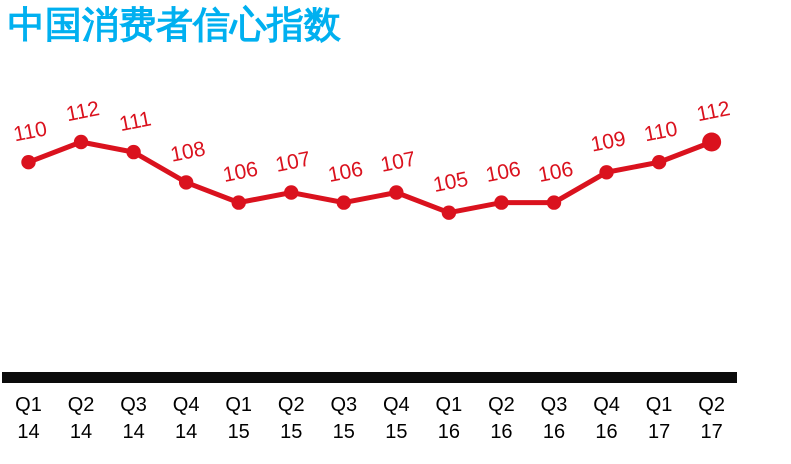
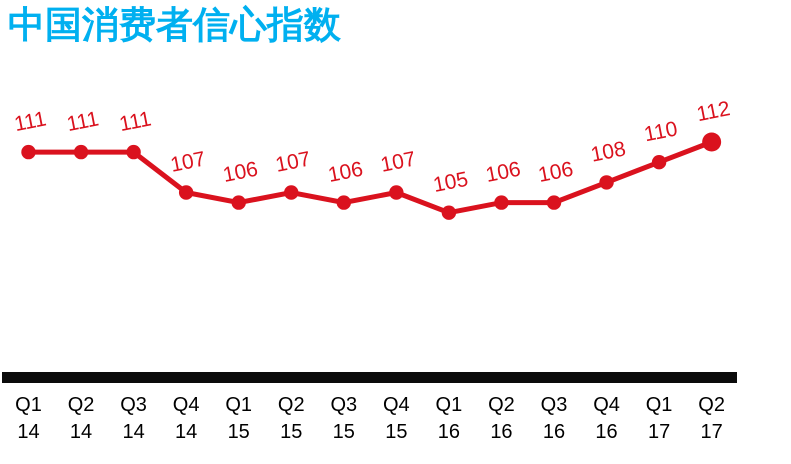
Q1 14: 110 -> 111
Q2 14: 112 -> 111
Q4 14: 108 -> 107
Q4 16: 109 -> 108
